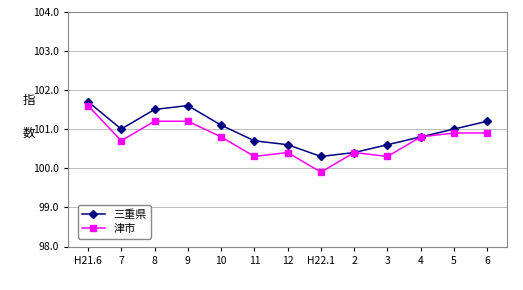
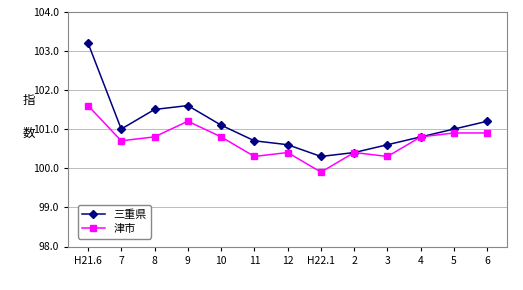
三重県/H21.6: 101.7 -> 103.2
津市/8: 101.2 -> 100.8
